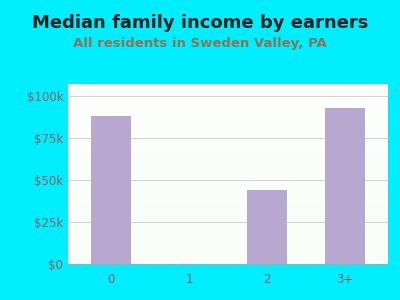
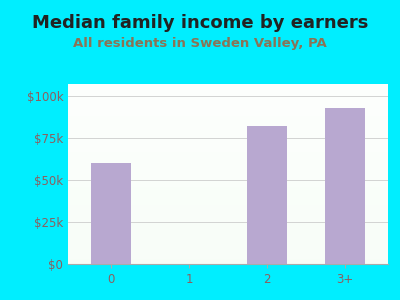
0: $88k -> $60k
2: $44k -> $82k
